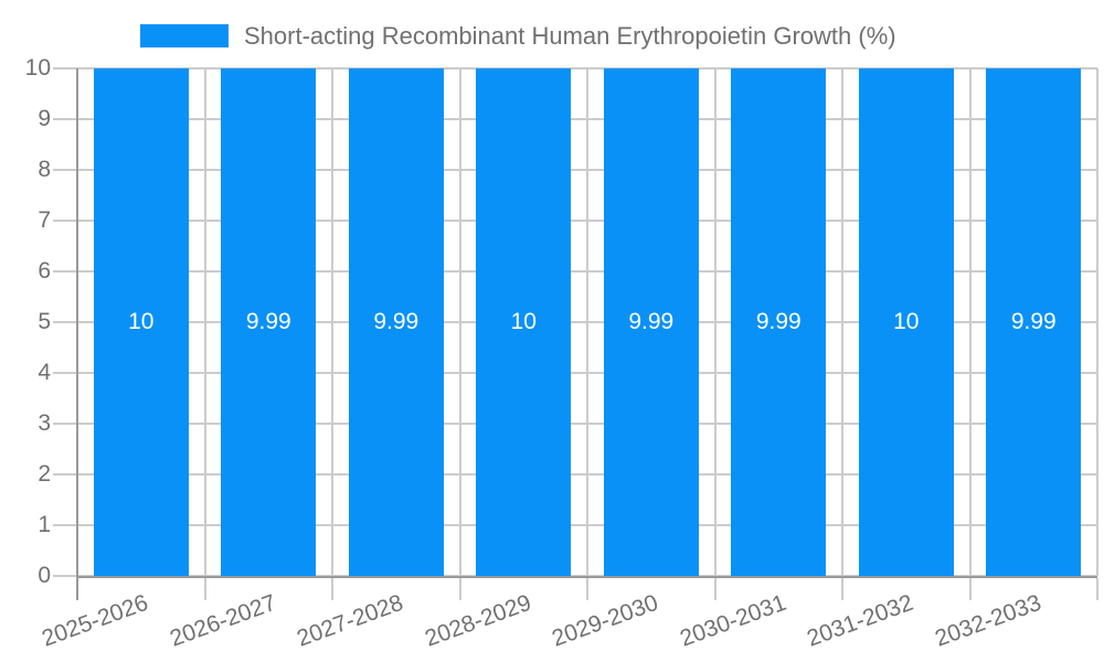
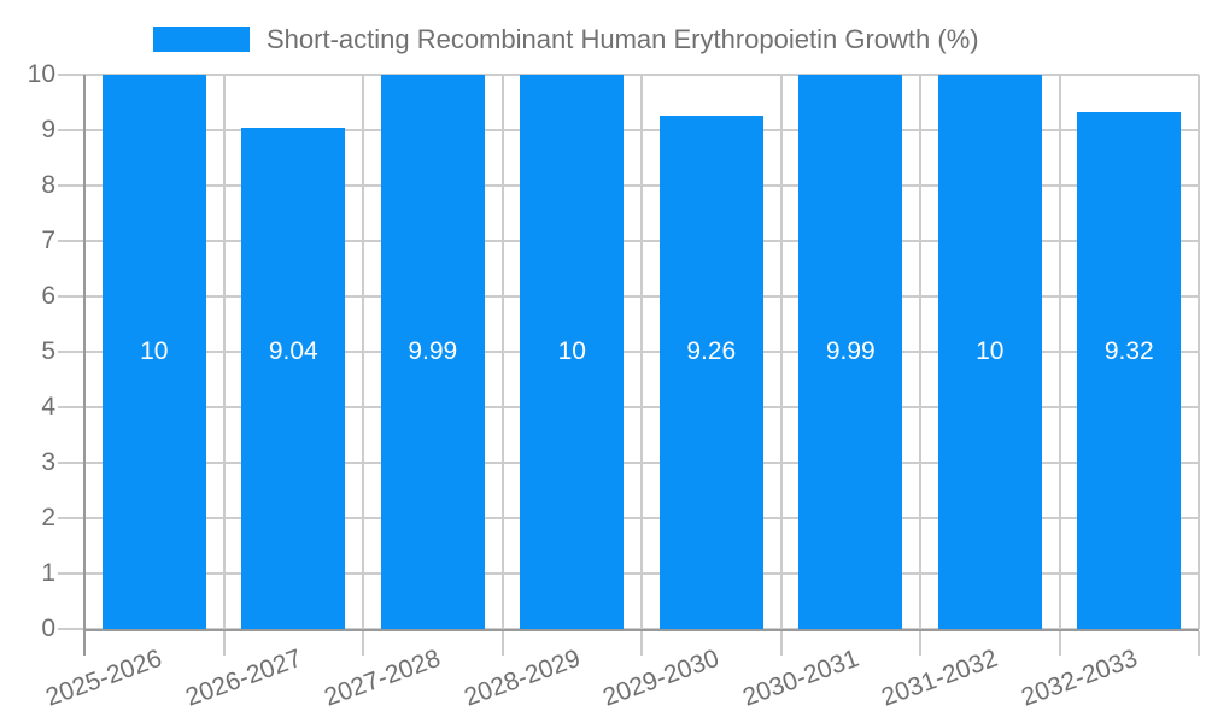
2026-2027: 9.99 -> 9.04
2029-2030: 9.99 -> 9.26
2032-2033: 9.99 -> 9.32
